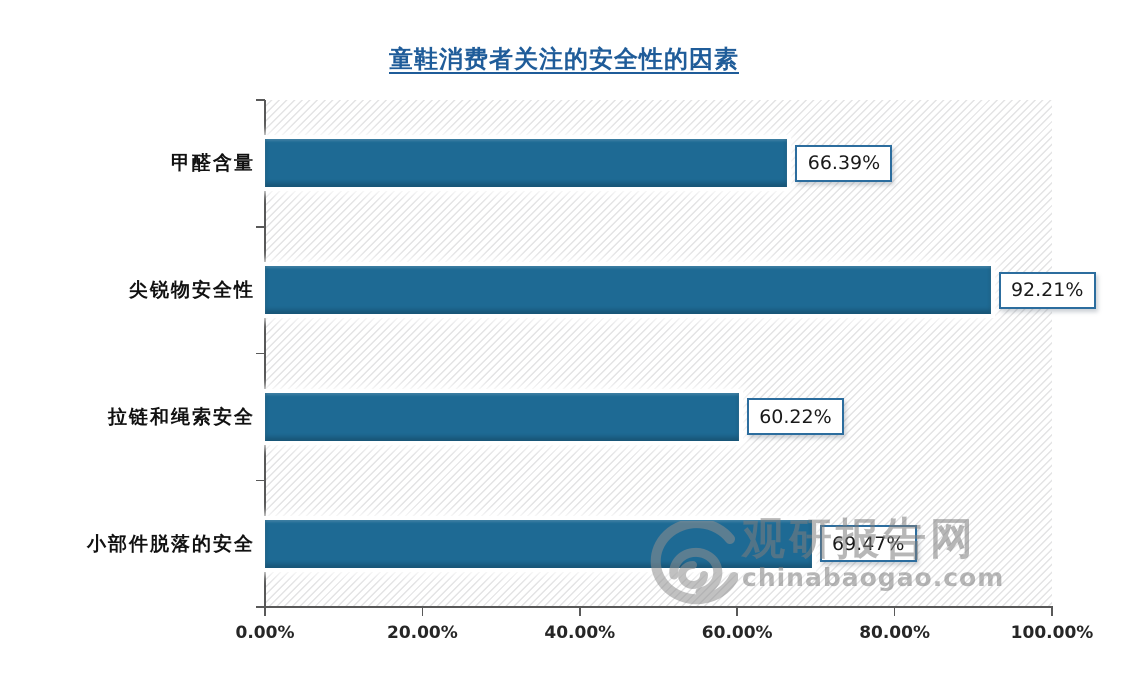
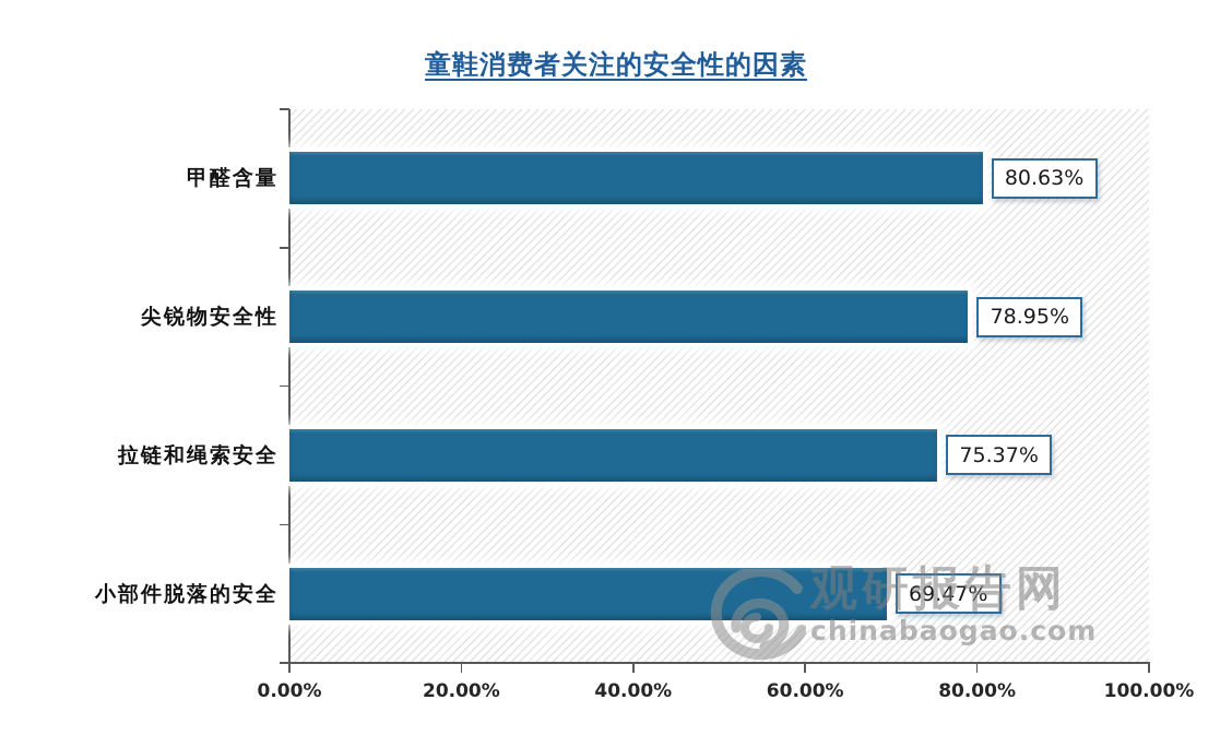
甲醛含量: 66.39% -> 80.63%
尖锐物安全性: 92.21% -> 78.95%
拉链和绳索安全: 60.22% -> 75.37%
